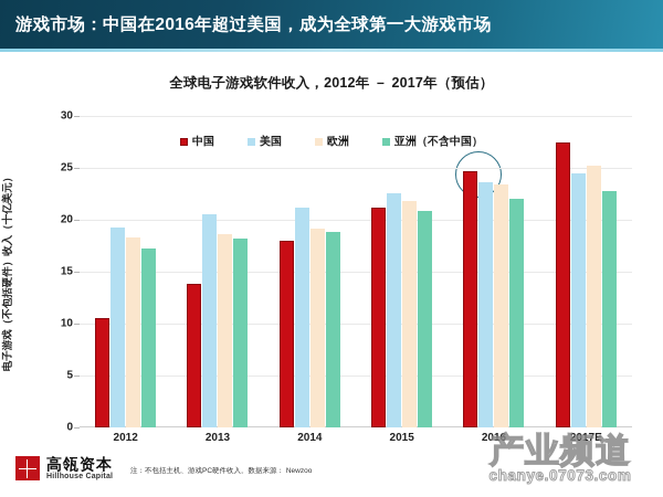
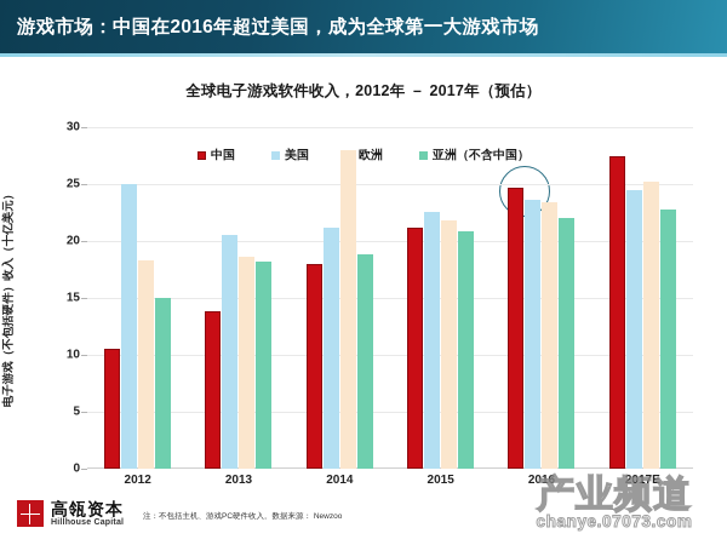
美国/2012: 19 -> 25
亚洲（不含中国）/2012: 17 -> 15
欧洲/2014: 19 -> 28
